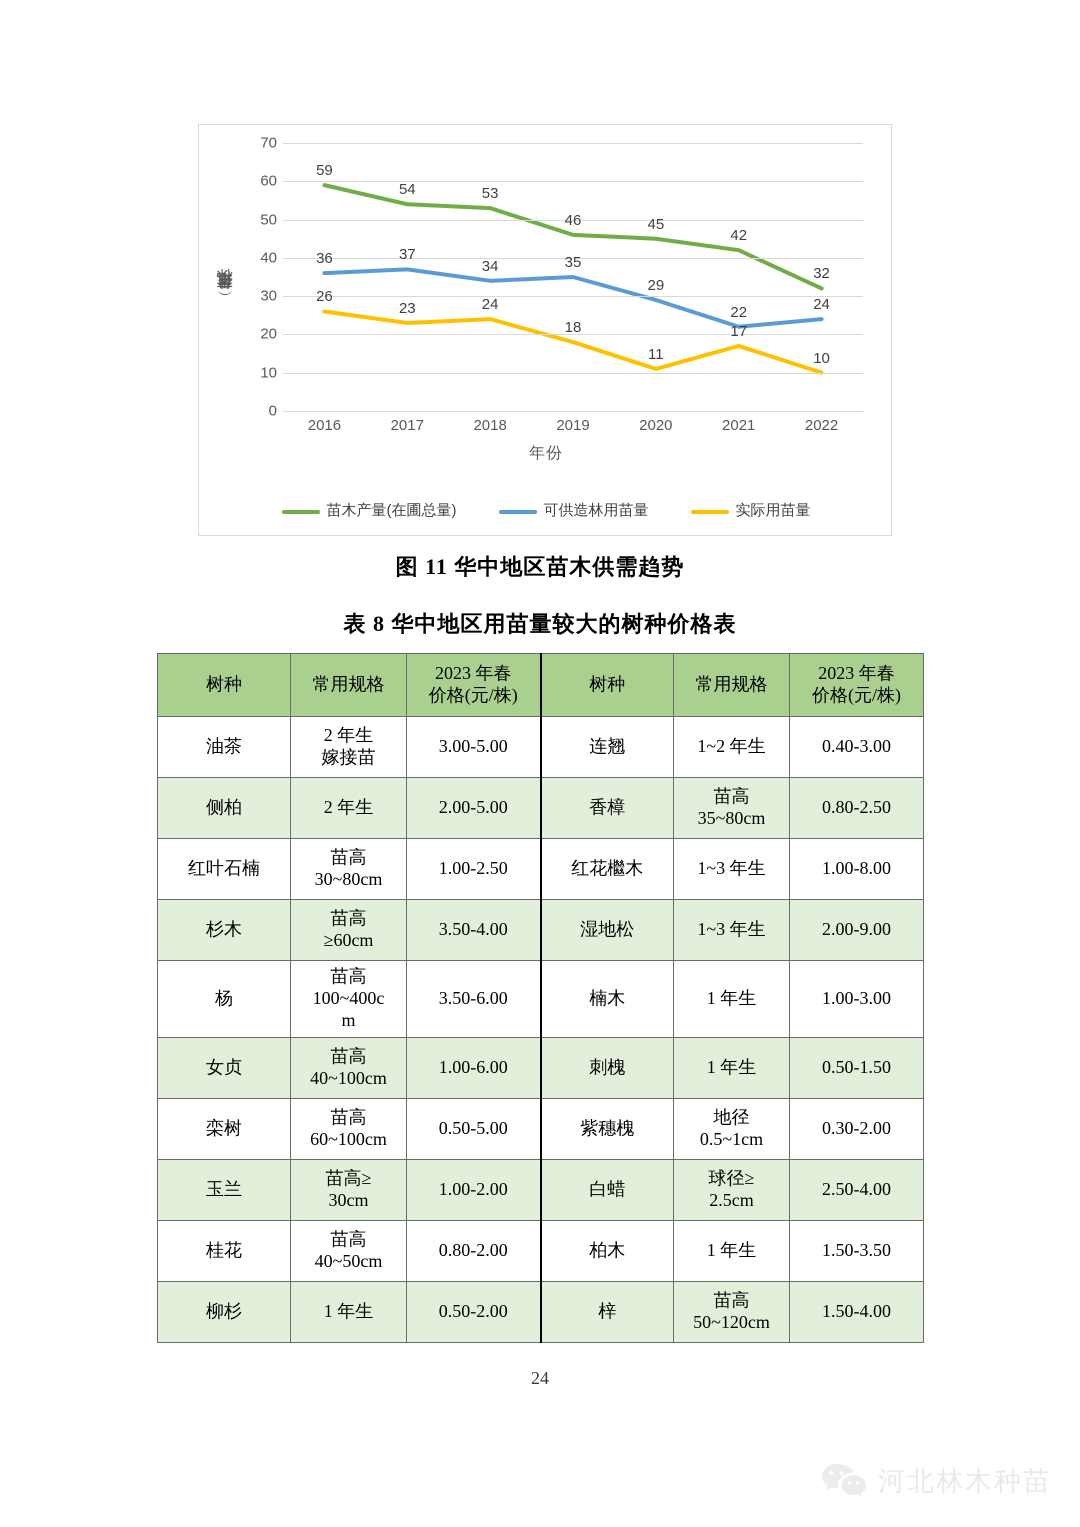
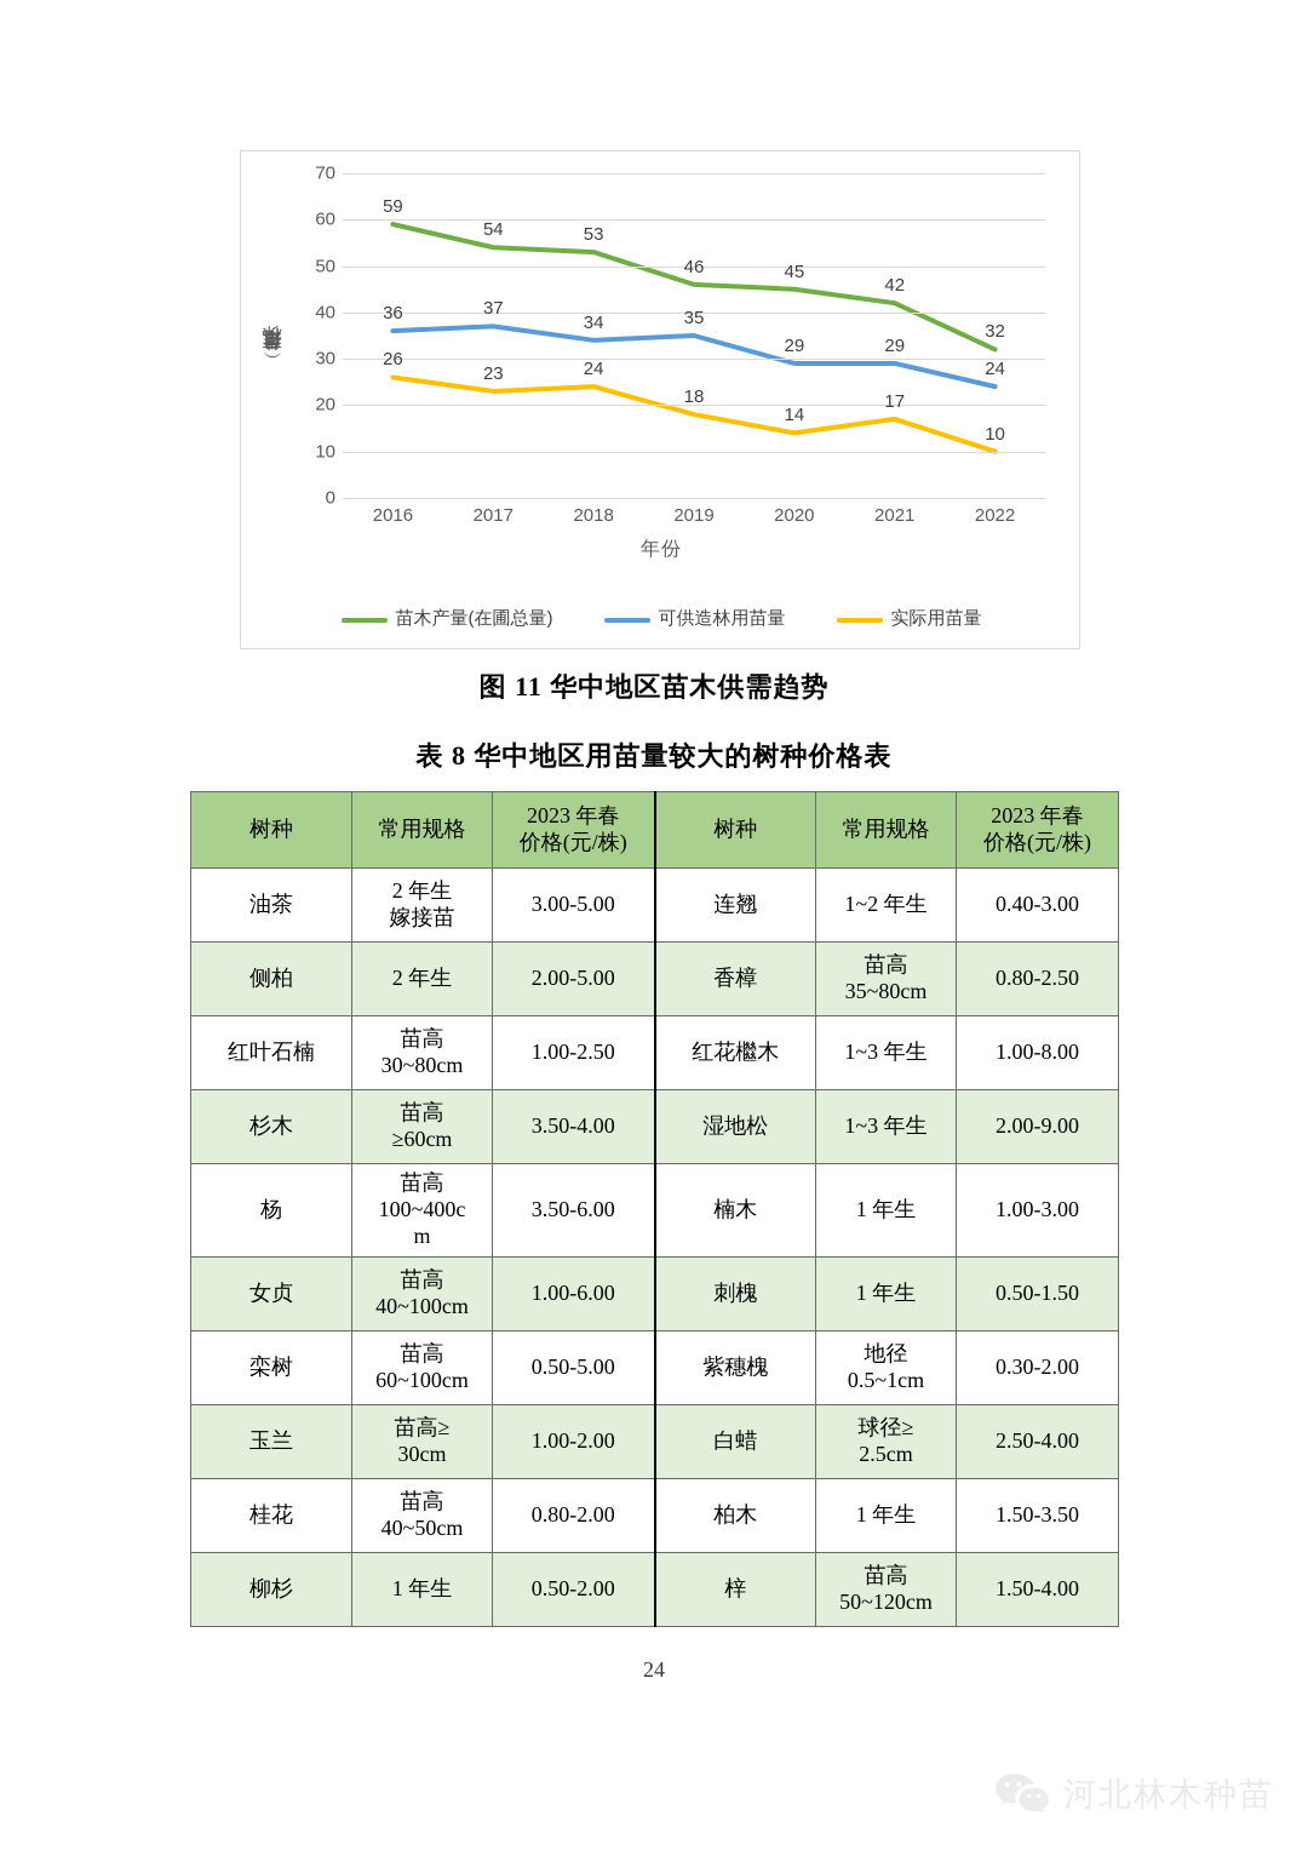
实际用苗量/2020: 11 -> 14
可供造林用苗量/2021: 22 -> 29
